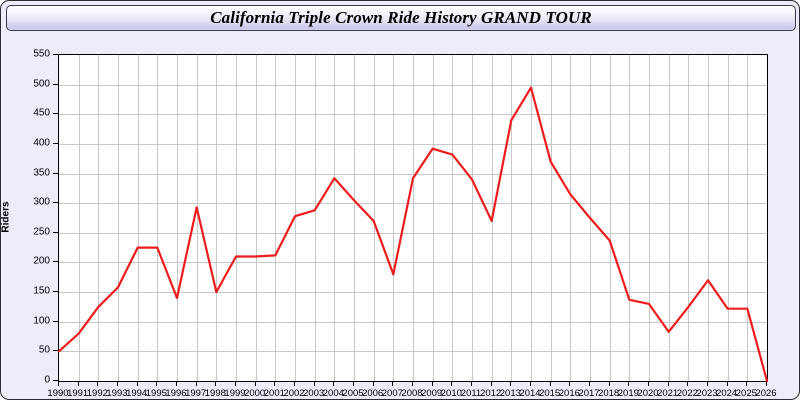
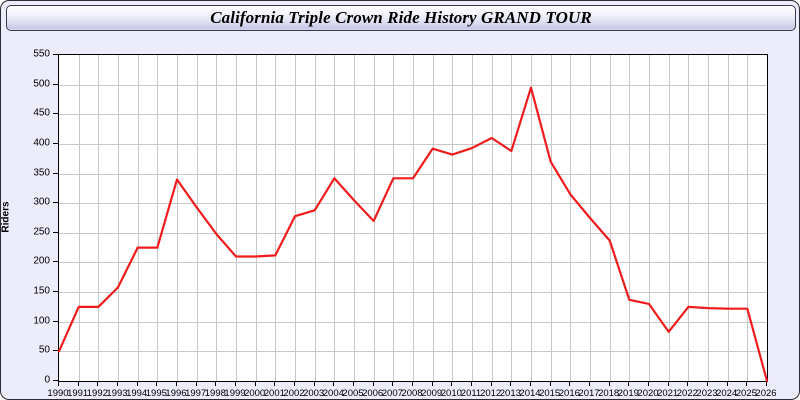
1991: 80 -> 120
1996: 140 -> 340
1998: 150 -> 250
2007: 180 -> 340
2011: 340 -> 390
2012: 270 -> 410
2013: 440 -> 390
2023: 170 -> 120
